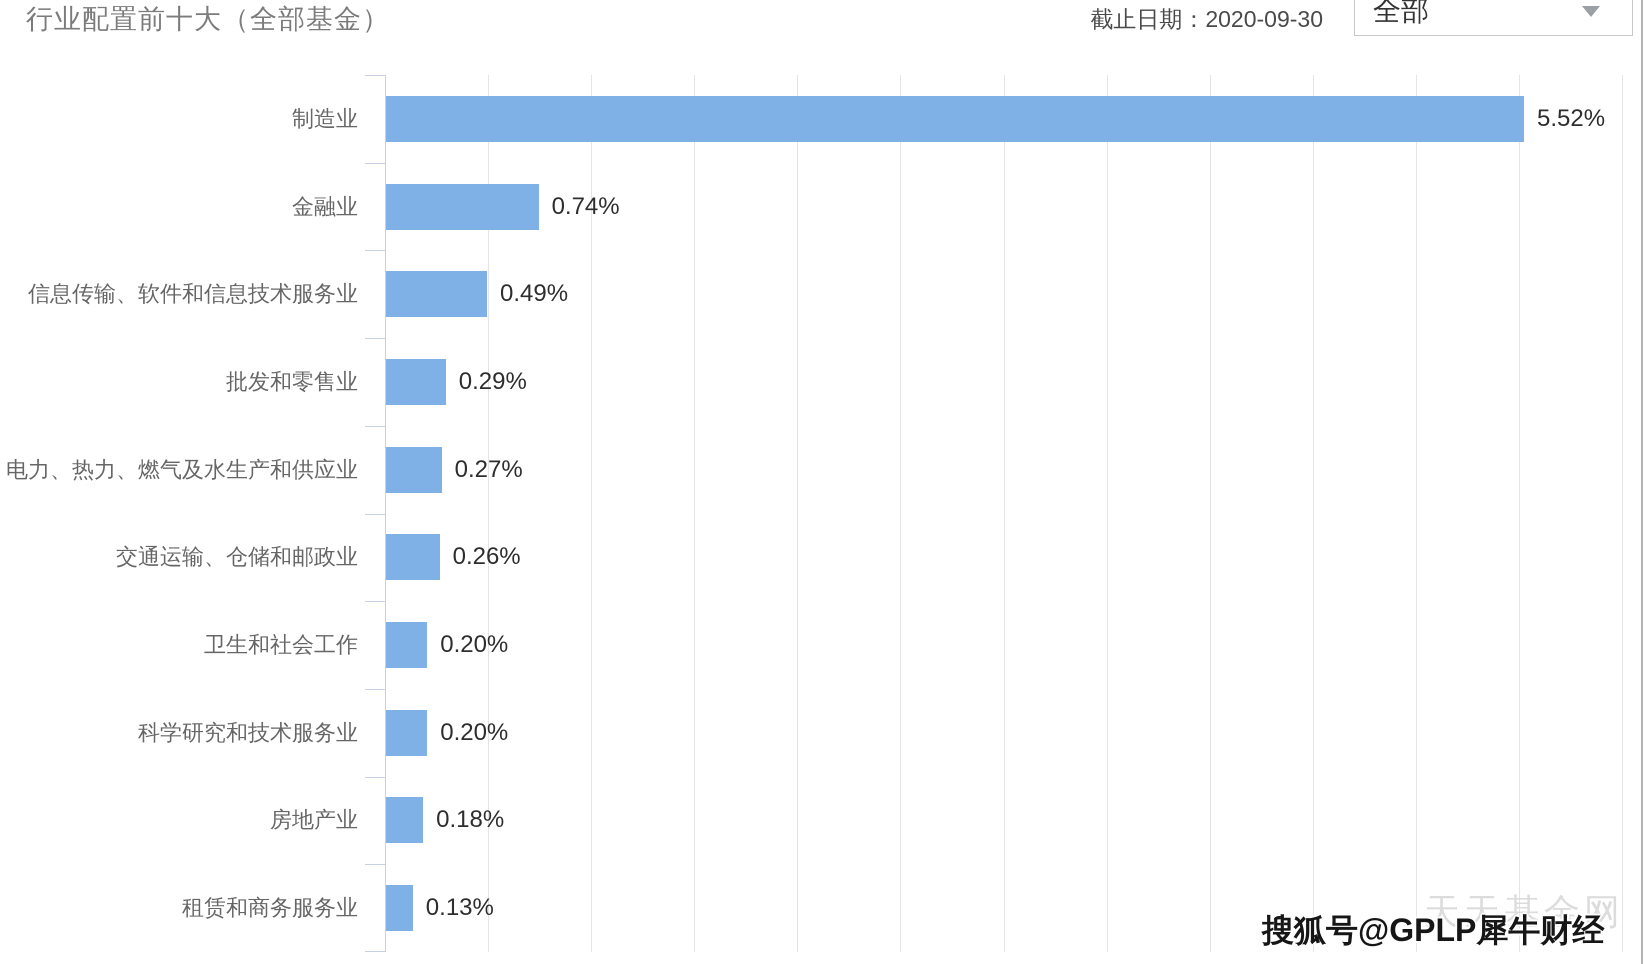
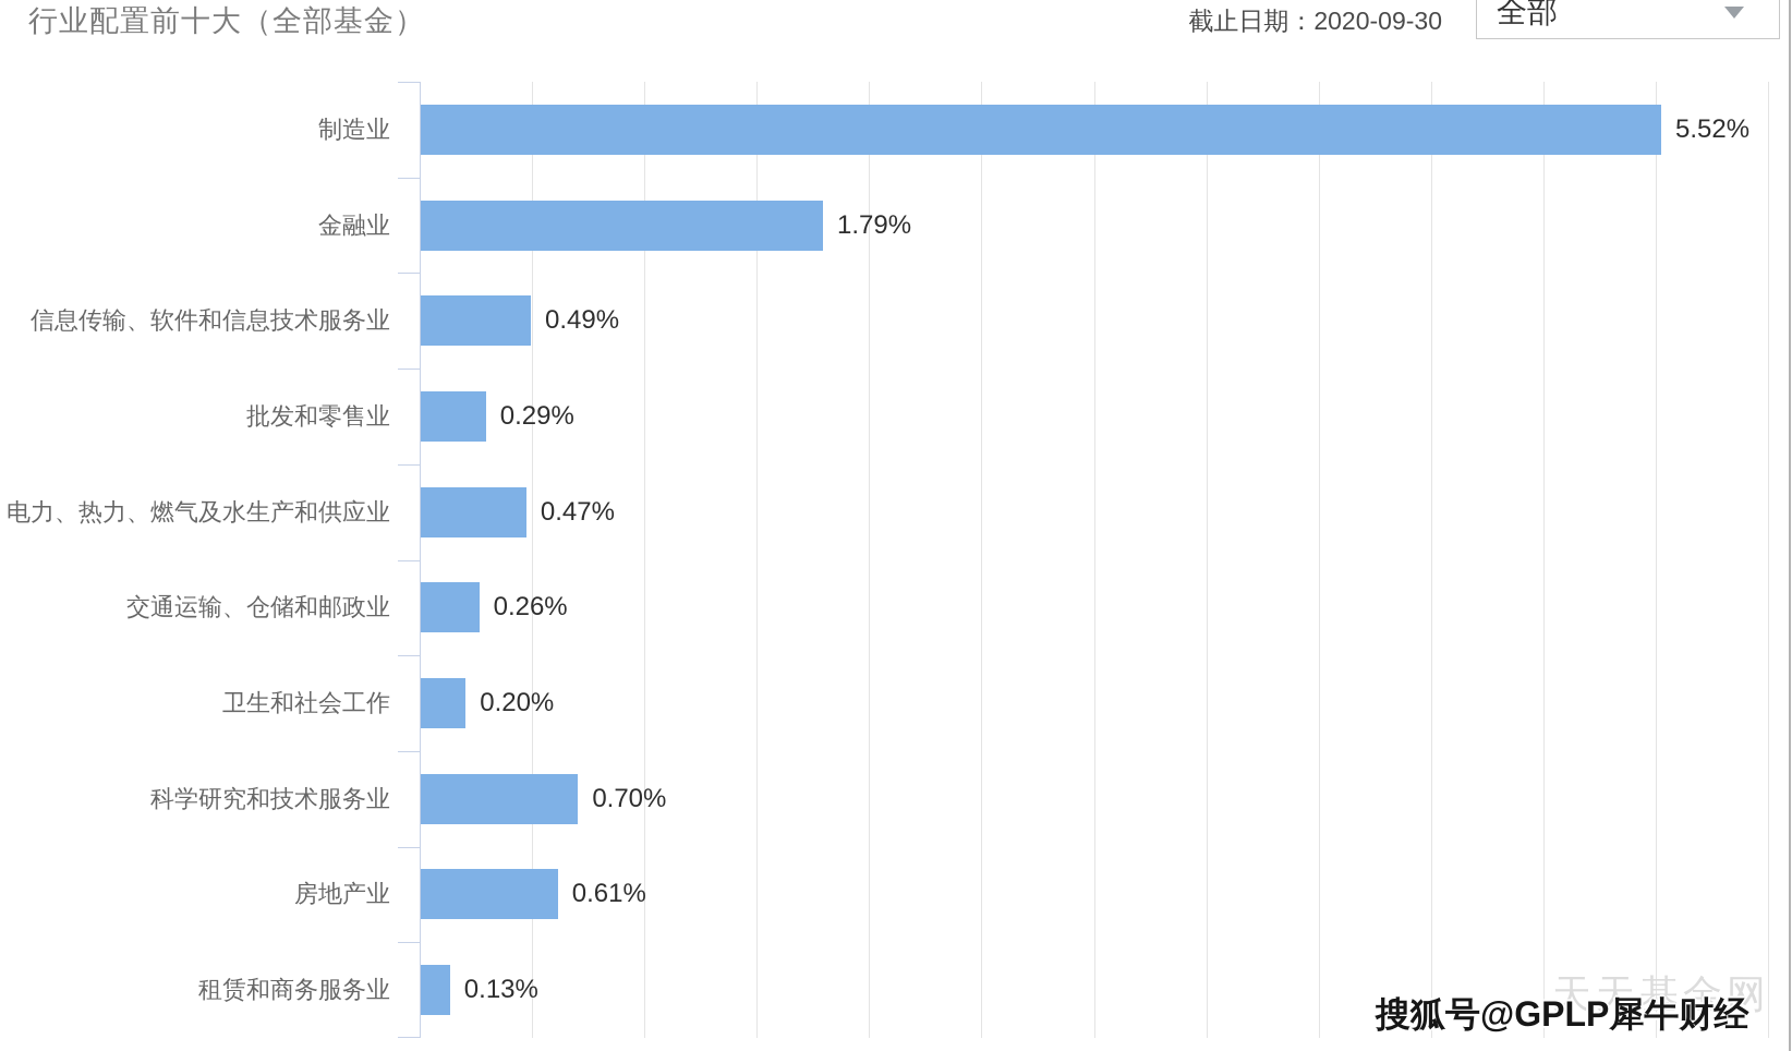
金融业: 0.74% -> 1.79%
电力、热力、燃气及水生产和供应业: 0.27% -> 0.47%
科学研究和技术服务业: 0.20% -> 0.70%
房地产业: 0.18% -> 0.61%
